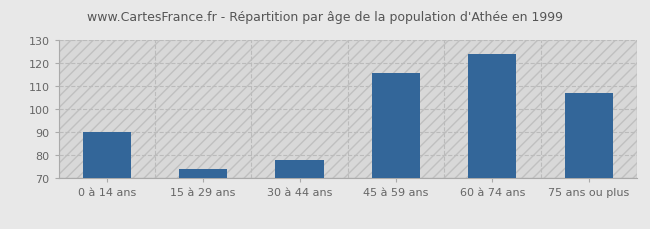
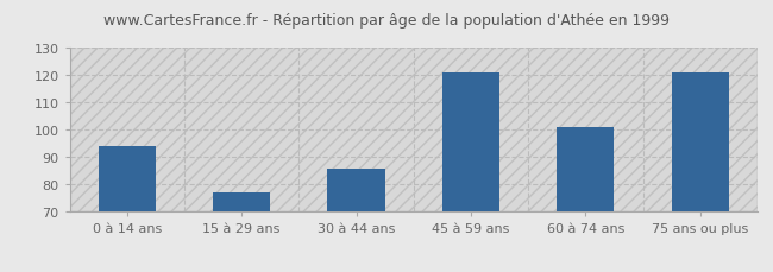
0 à 14 ans: 90 -> 94
15 à 29 ans: 74 -> 77
30 à 44 ans: 78 -> 86
45 à 59 ans: 116 -> 121
60 à 74 ans: 124 -> 101
75 ans ou plus: 107 -> 121
